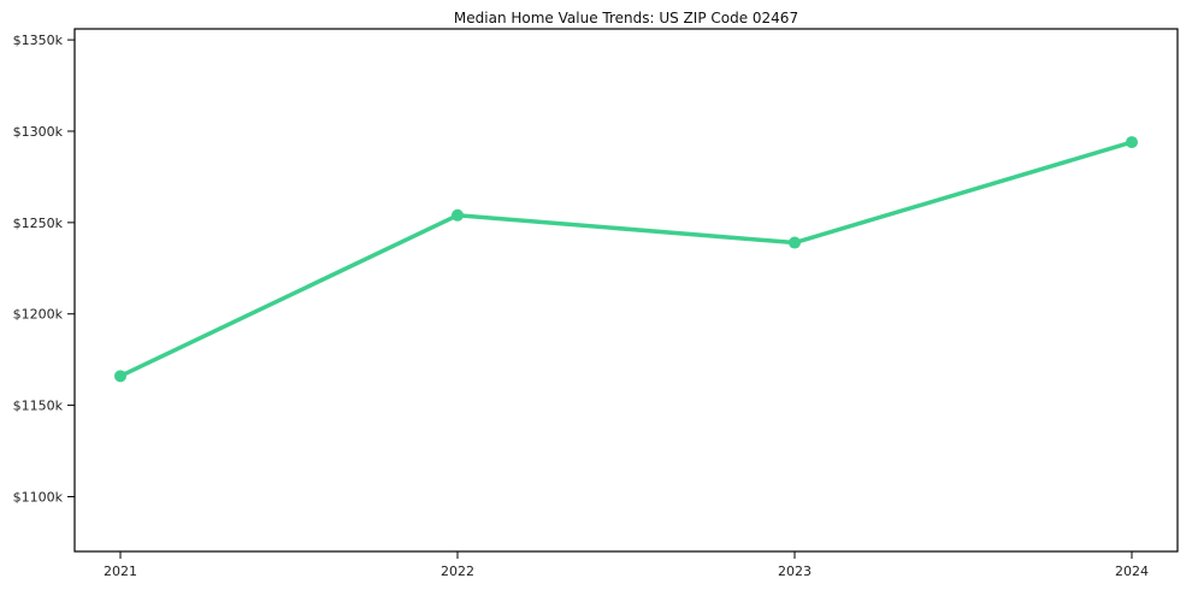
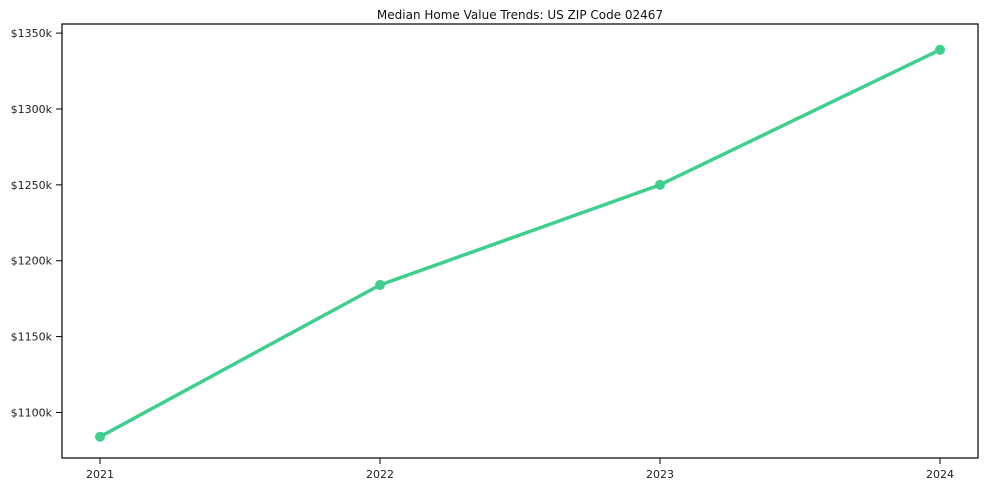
2021: $1166k -> $1084k
2022: $1254k -> $1184k
2023: $1239k -> $1250k
2024: $1294k -> $1339k
